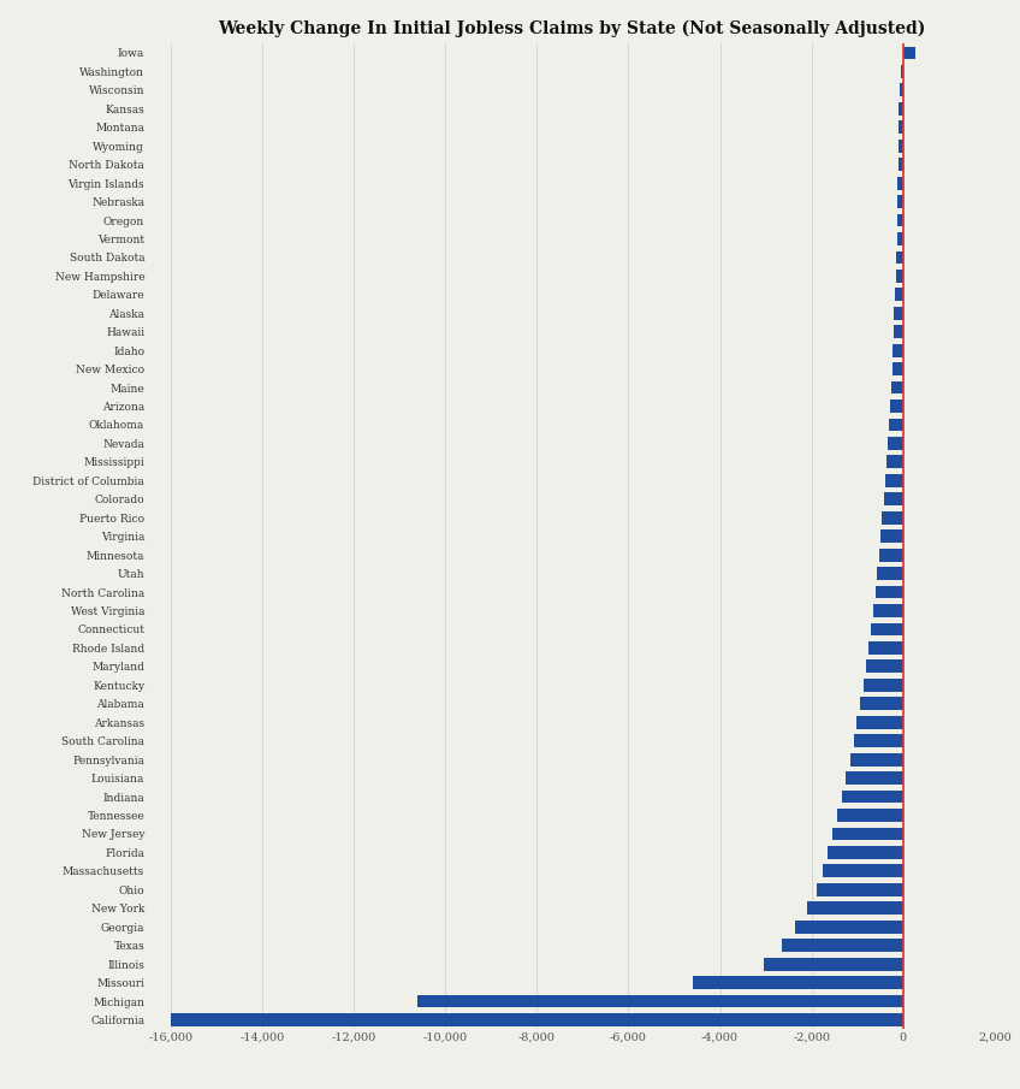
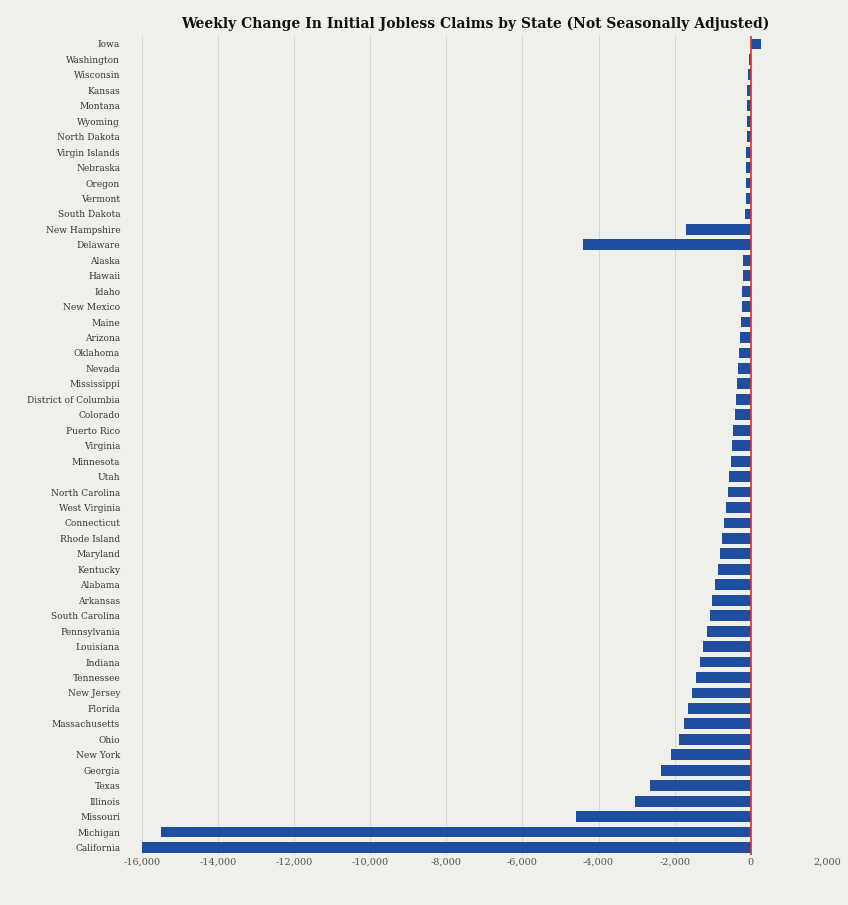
New Hampshire: -160 -> -1,700
Delaware: -180 -> -4,400
Michigan: -10,600 -> -15,500
